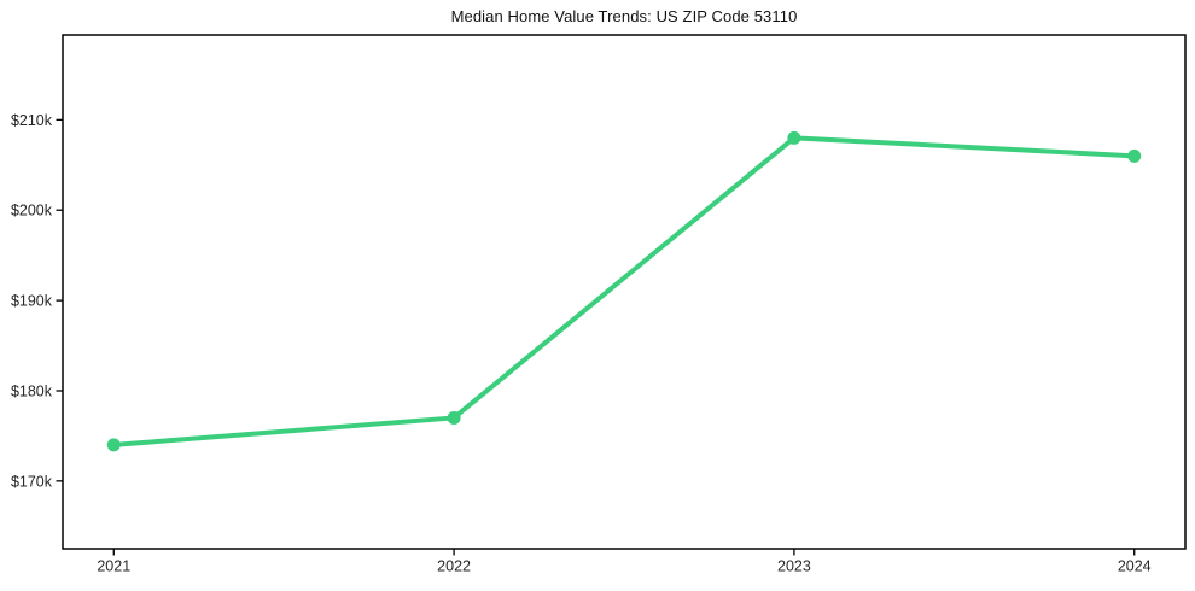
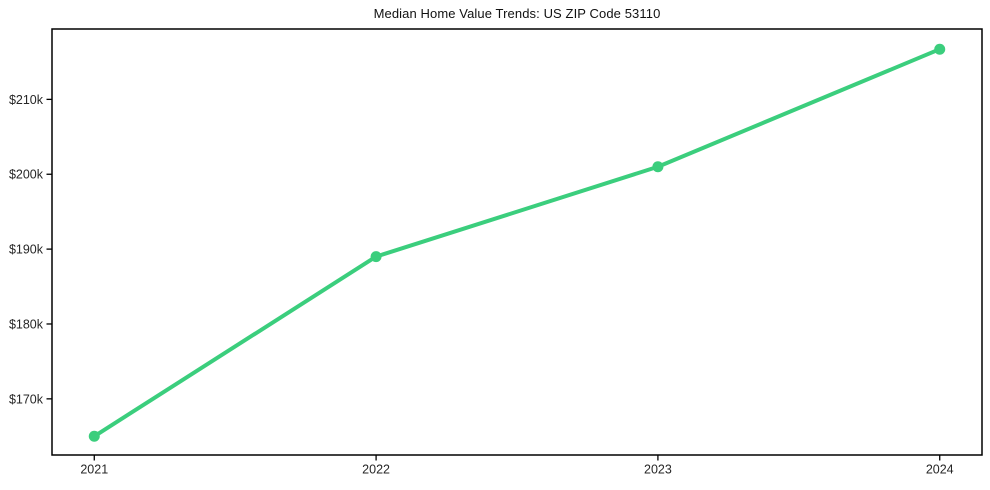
2021: $174k -> $165k
2022: $177k -> $189k
2023: $208k -> $201k
2024: $206k -> $217k
